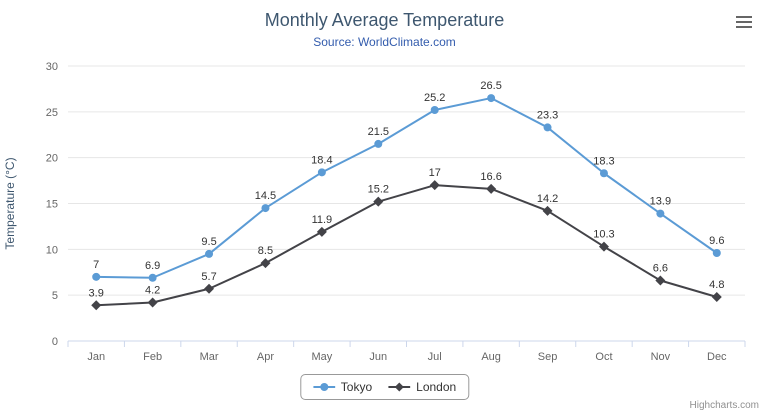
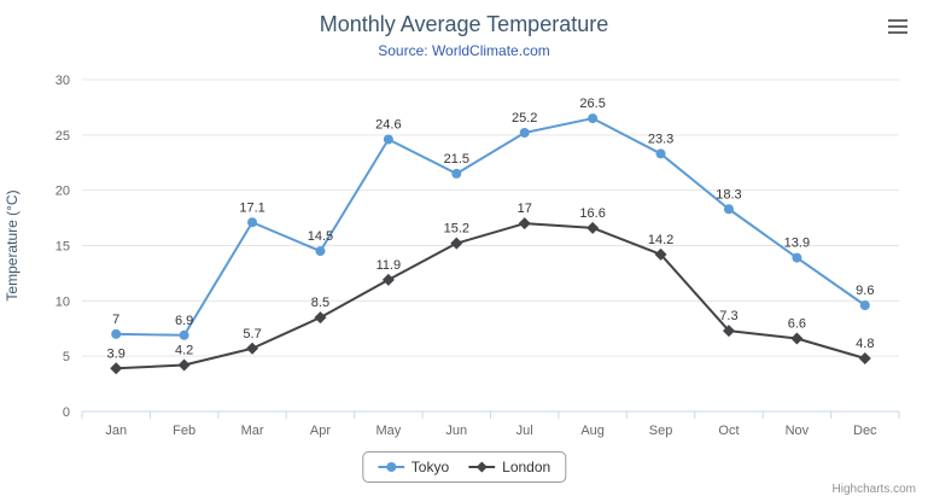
Tokyo/Mar: 9.5 -> 17.1
Tokyo/May: 18.4 -> 24.6
London/Oct: 10.3 -> 7.3
